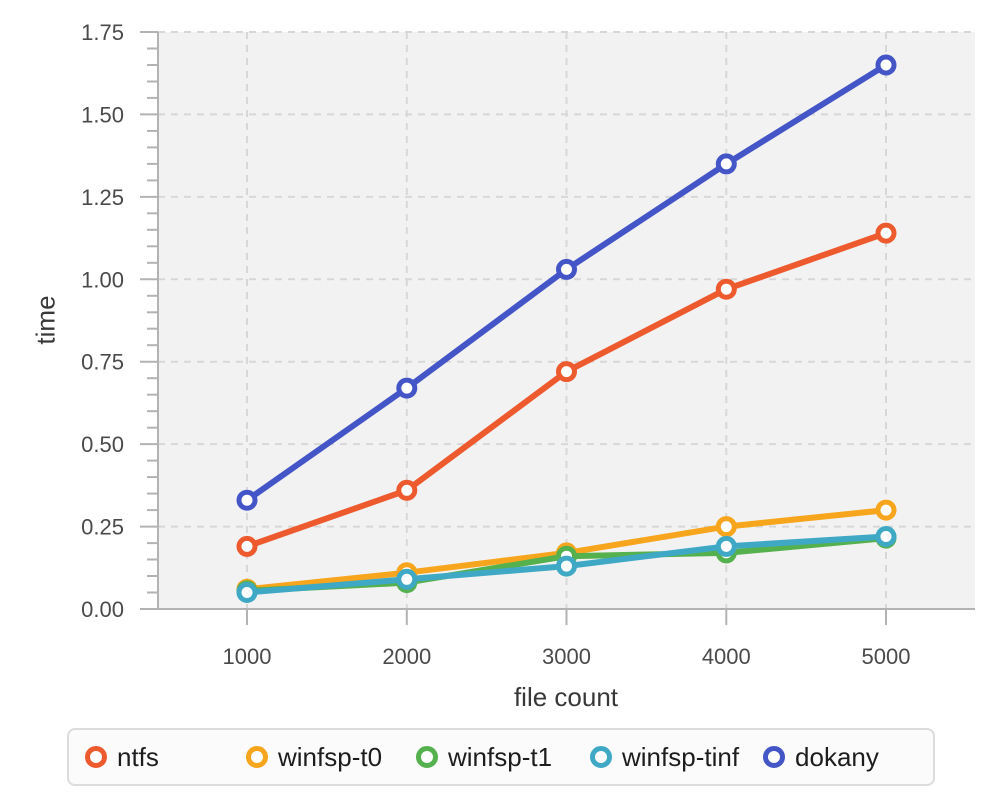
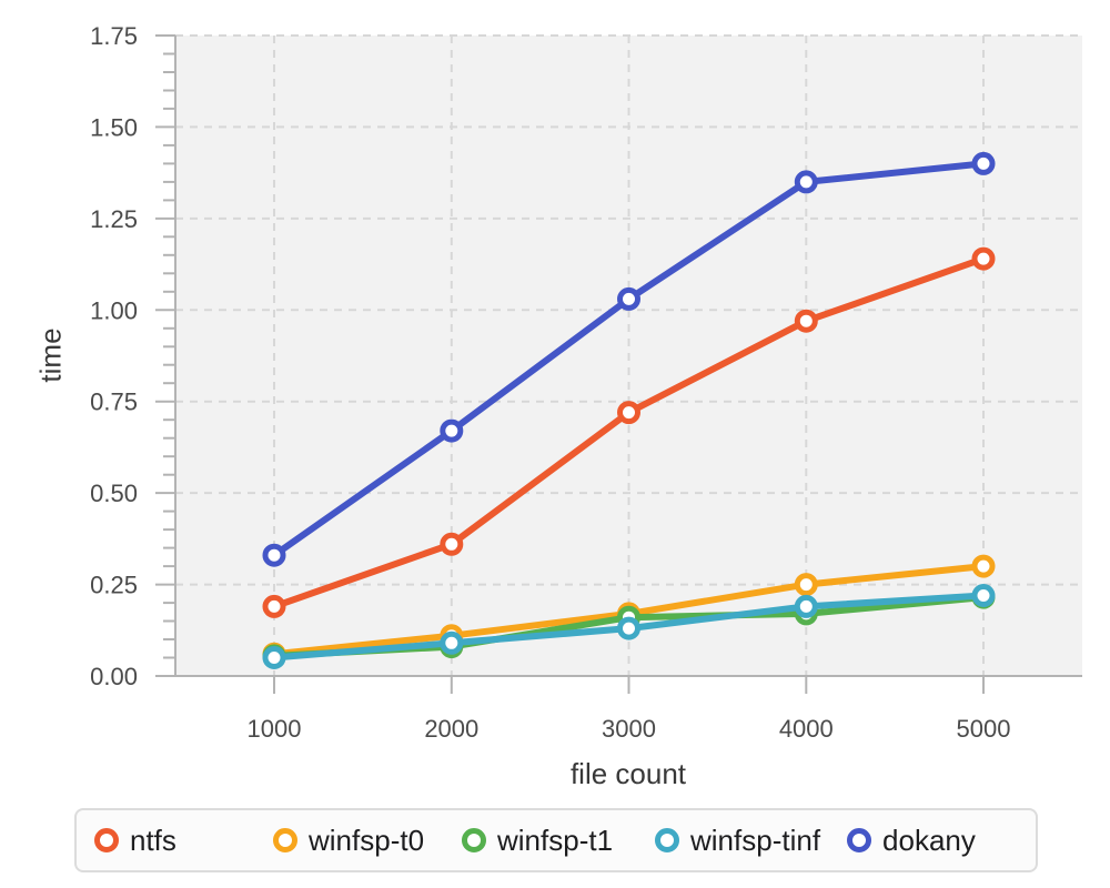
dokany/5000: 1.65 -> 1.40
